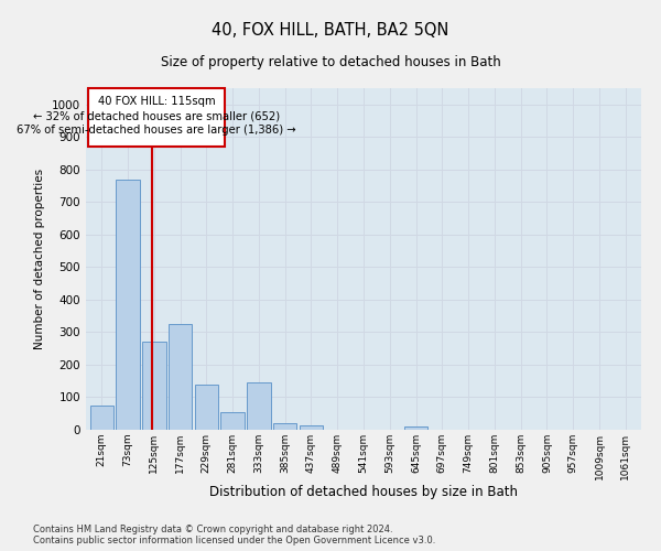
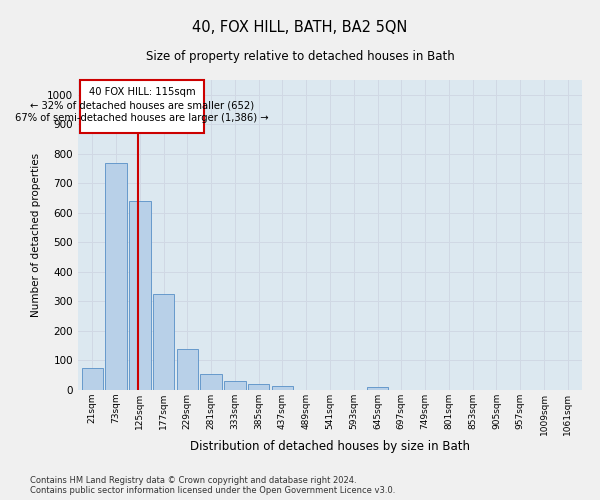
125sqm: 270 -> 640
333sqm: 145 -> 30
